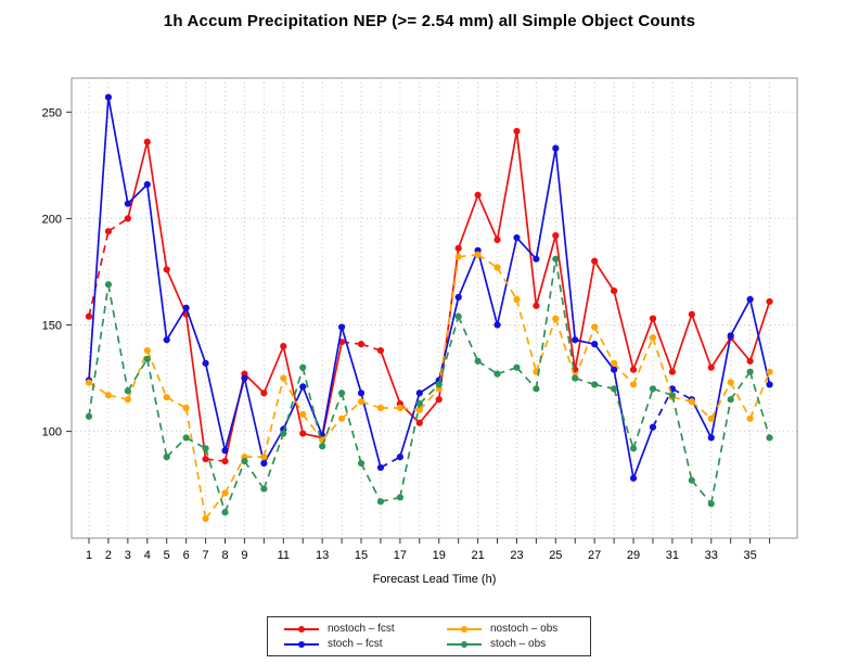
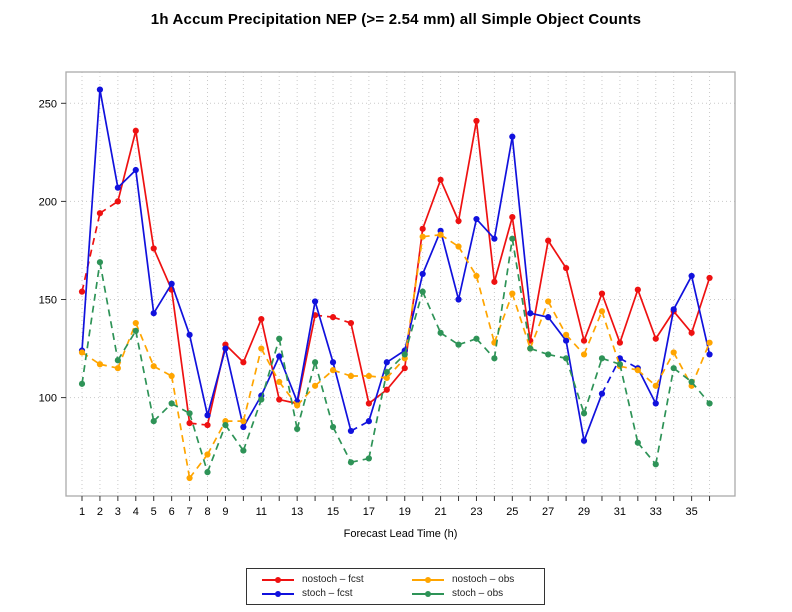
stoch – obs/13: 93 -> 84
nostoch – fcst/17: 113 -> 97
stoch – obs/35: 128 -> 108
